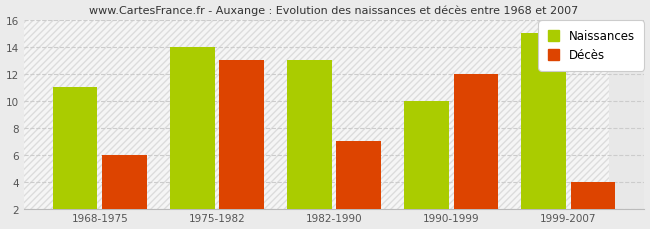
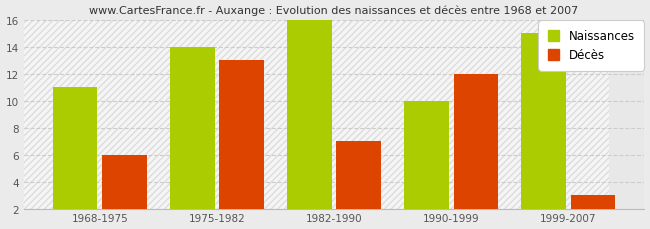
Naissances/1982-1990: 13 -> 16
Décès/1999-2007: 4 -> 3
